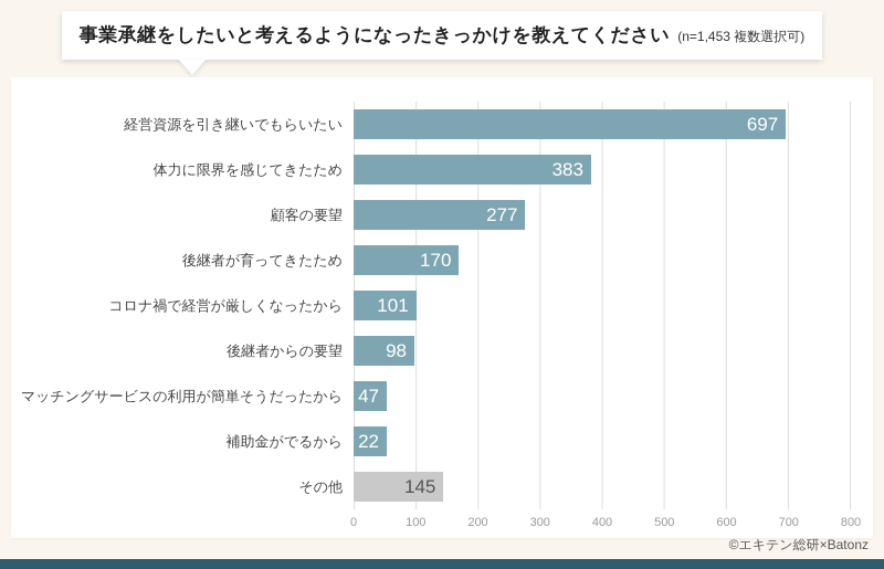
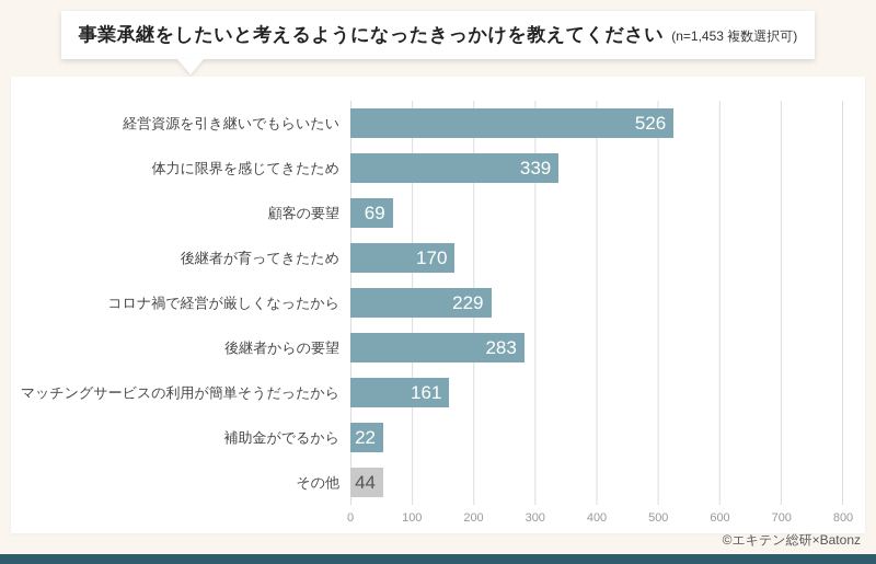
経営資源を引き継いでもらいたい: 697 -> 526
体力に限界を感じてきたため: 383 -> 339
顧客の要望: 277 -> 69
コロナ禍で経営が厳しくなったから: 101 -> 229
後継者からの要望: 98 -> 283
マッチングサービスの利用が簡単そうだったから: 47 -> 161
その他: 145 -> 44
